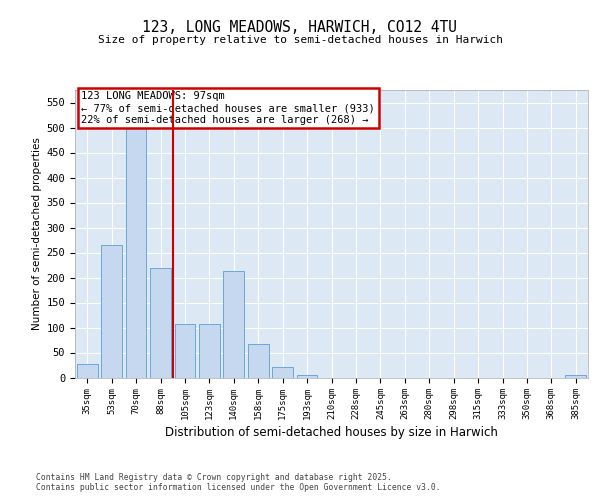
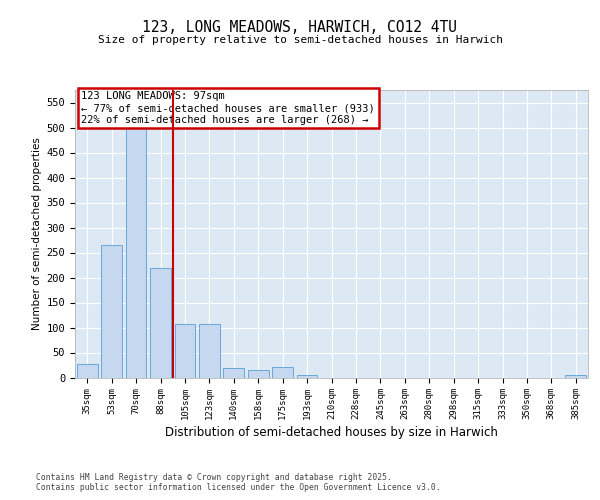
140sqm: 214 -> 20
158sqm: 68 -> 15
